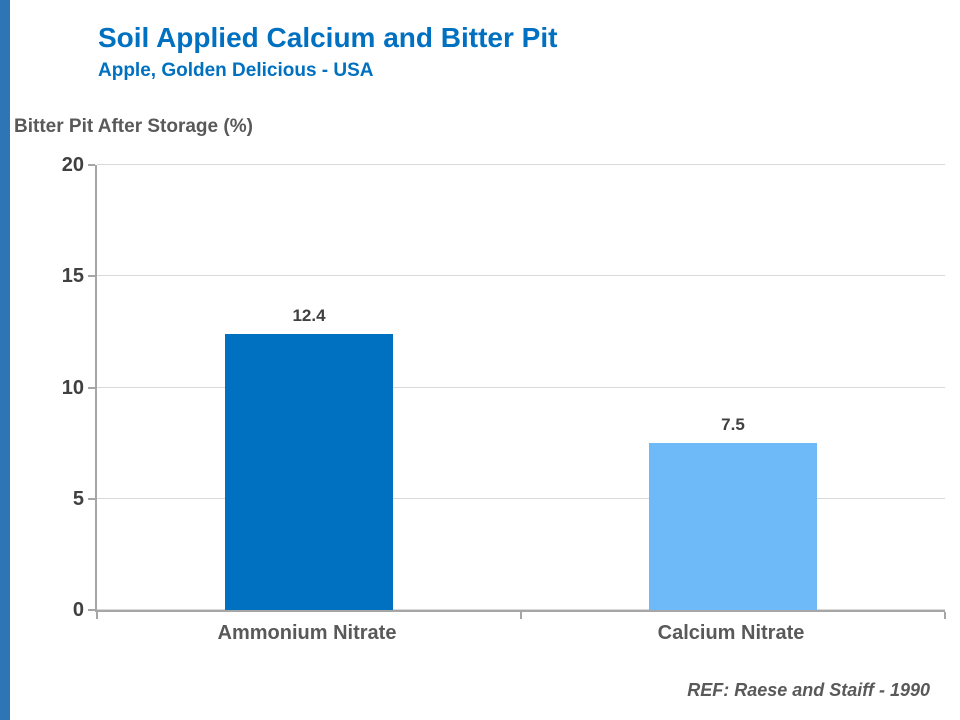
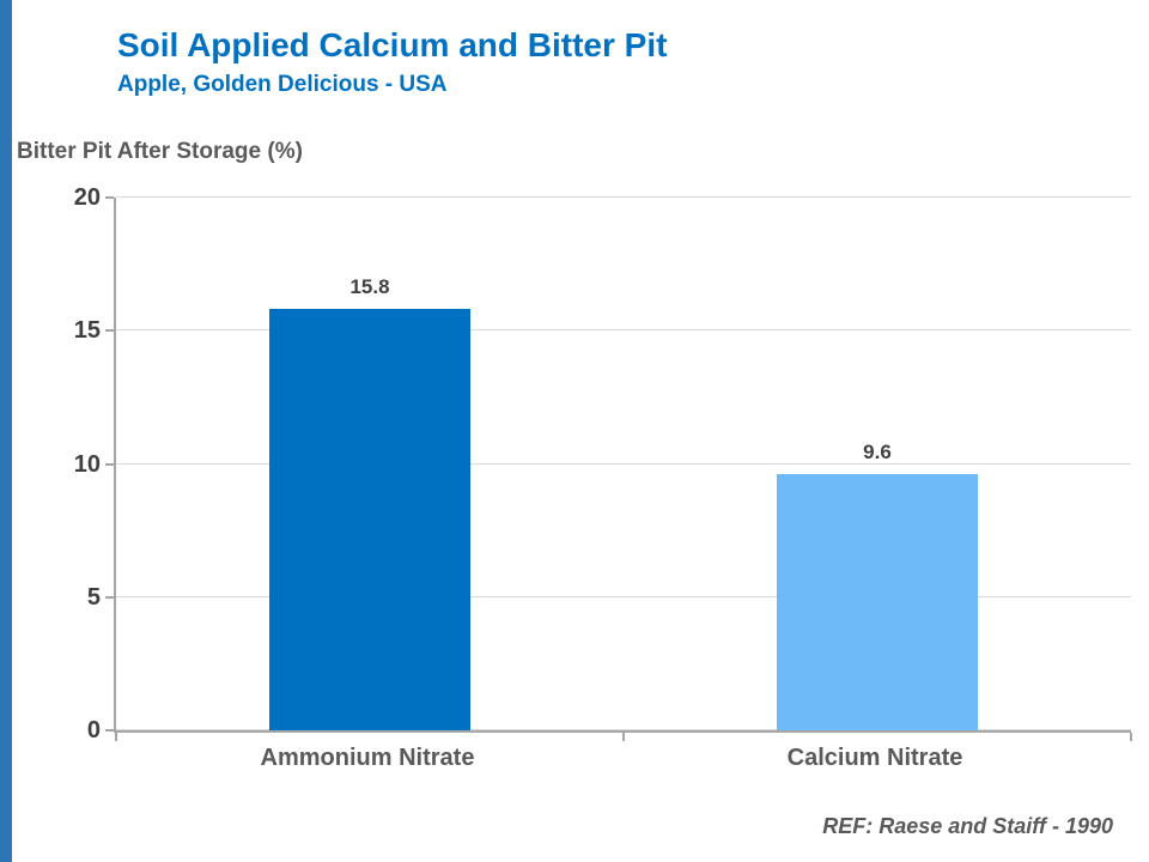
Ammonium Nitrate: 12.4 -> 15.8
Calcium Nitrate: 7.5 -> 9.6
